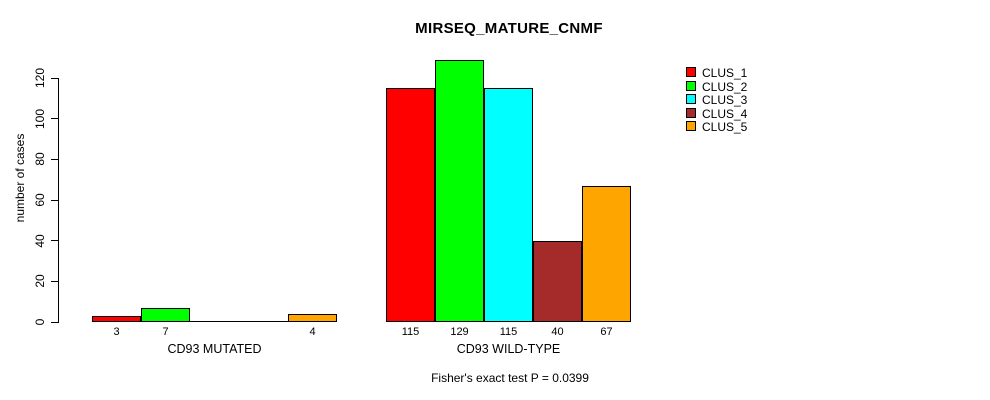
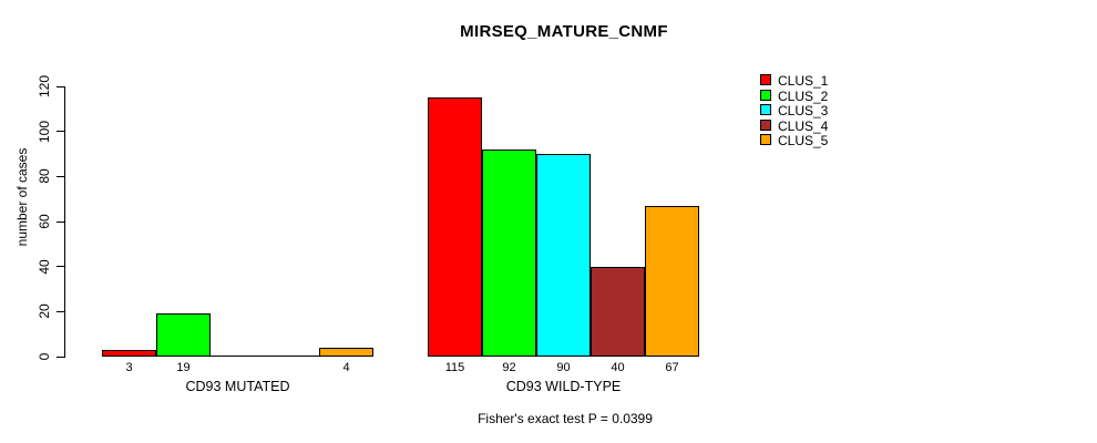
CLUS_2/CD93 MUTATED: 7 -> 19
CLUS_2/CD93 WILD-TYPE: 129 -> 92
CLUS_3/CD93 WILD-TYPE: 115 -> 90
